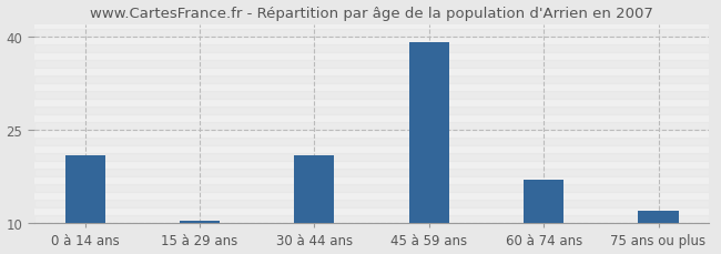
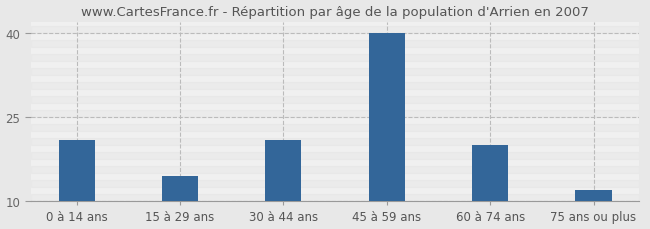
15 à 29 ans: 10.5 -> 14.6
45 à 59 ans: 39.0 -> 40.0
60 à 74 ans: 17.0 -> 20.0
